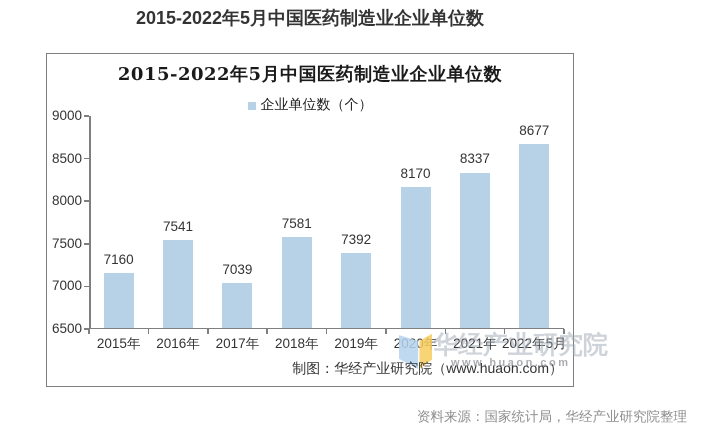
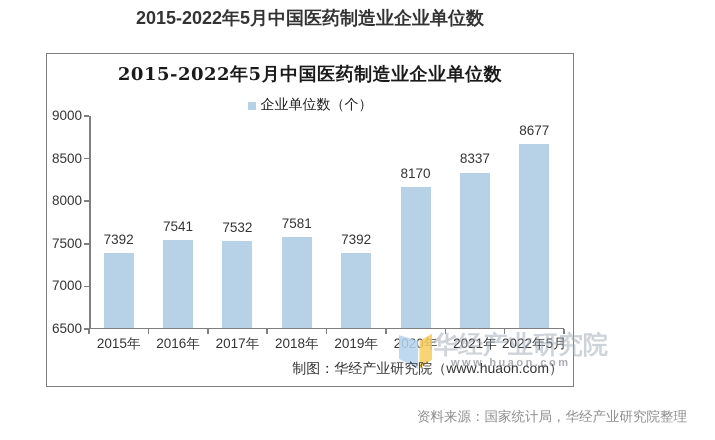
2015年: 7160 -> 7392
2017年: 7039 -> 7532
